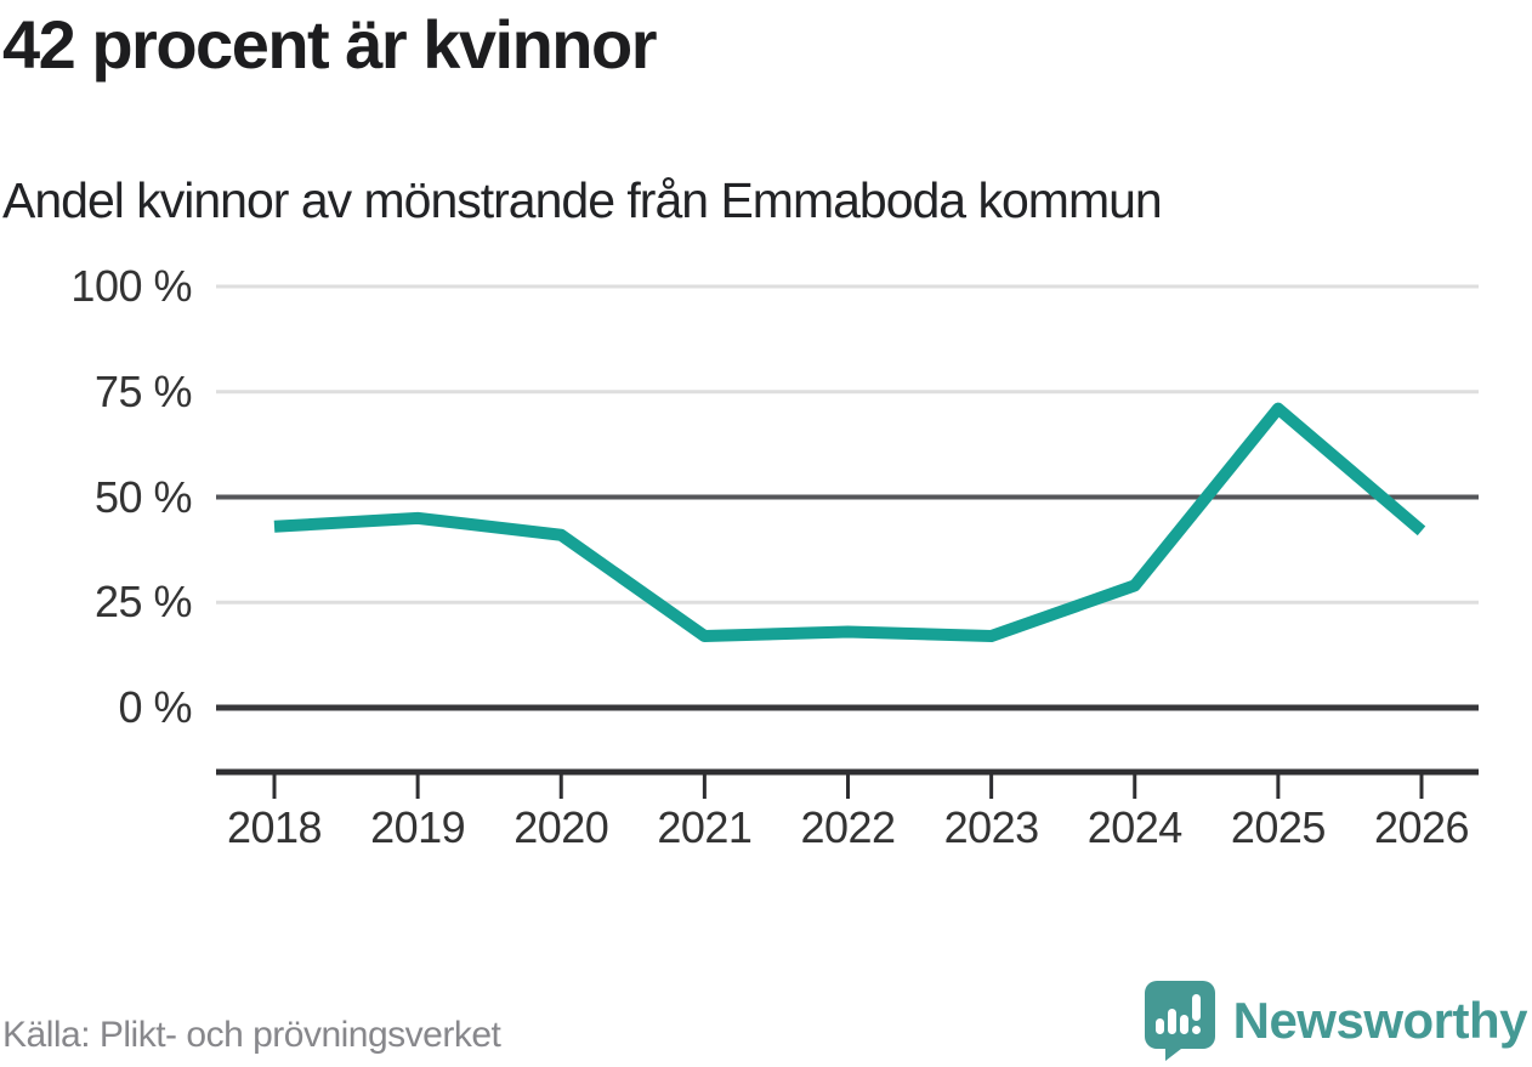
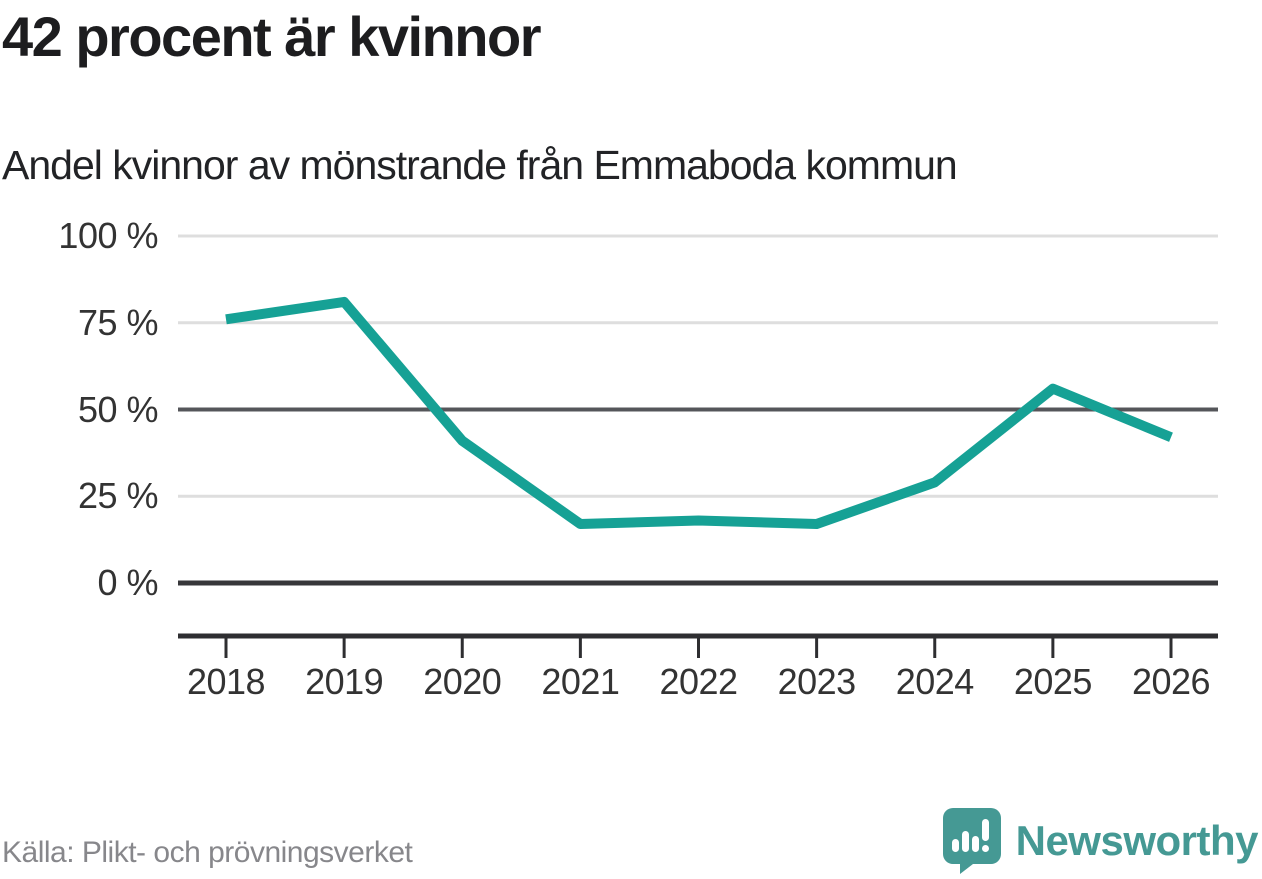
2018: 43% -> 76%
2019: 45% -> 81%
2025: 71% -> 56%
